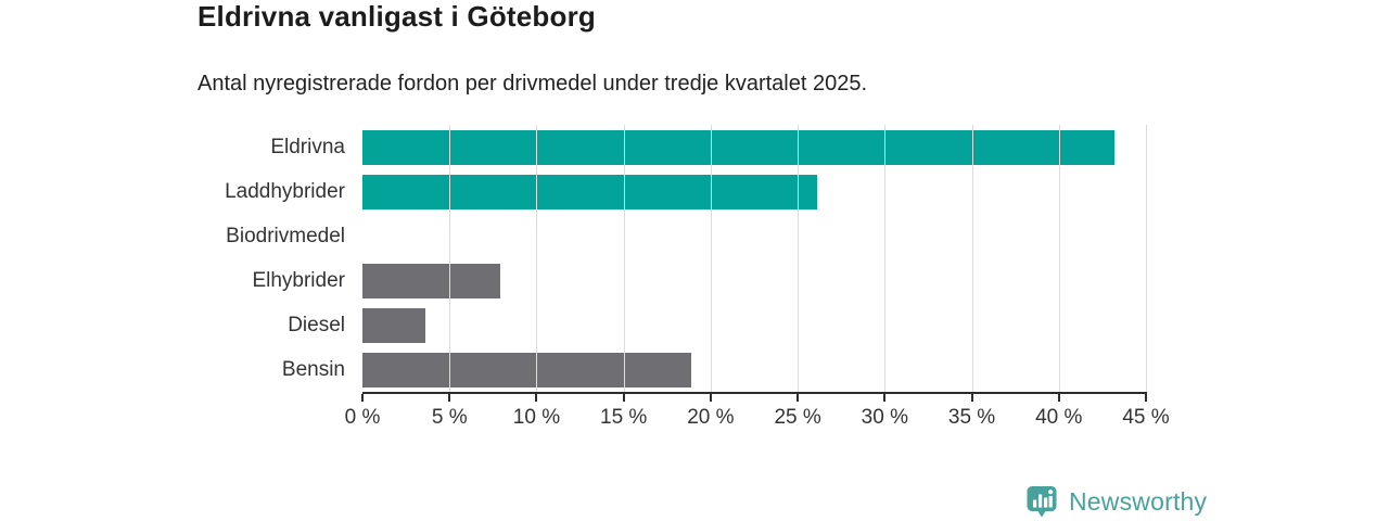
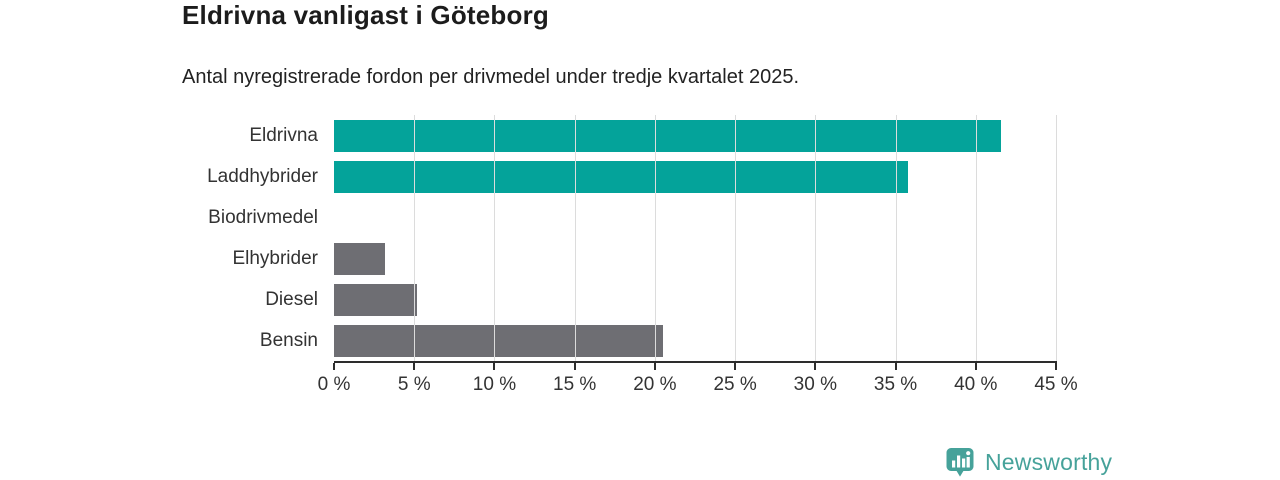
Eldrivna: 43.2% -> 41.6%
Laddhybrider: 26.1% -> 35.8%
Elhybrider: 7.9% -> 3.2%
Diesel: 3.6% -> 5.2%
Bensin: 18.9% -> 20.5%
